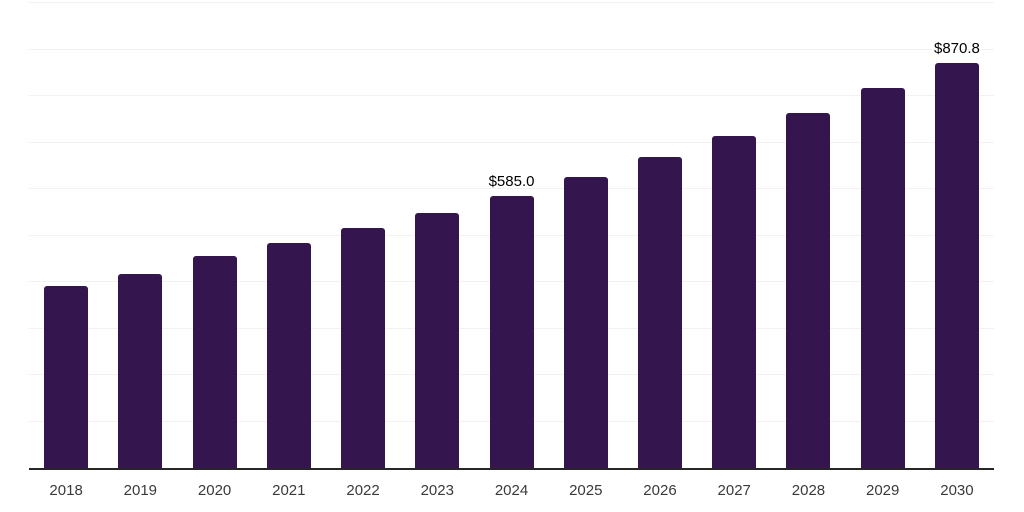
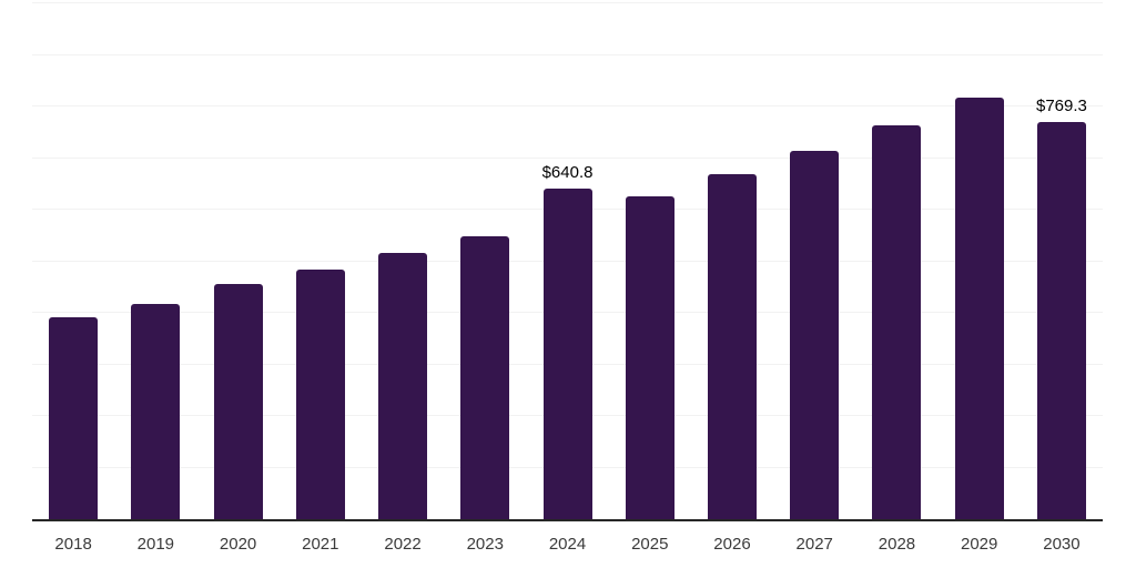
2024: $585.0 -> $640.8
2030: $870.8 -> $769.3
